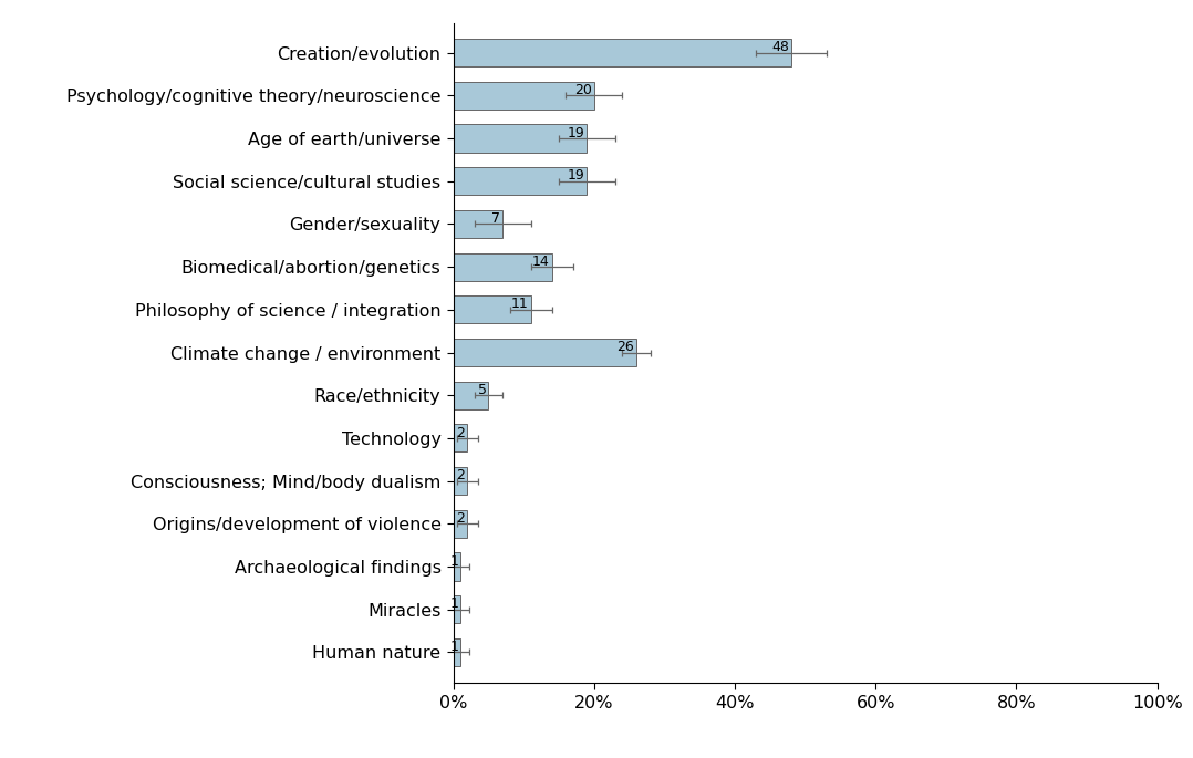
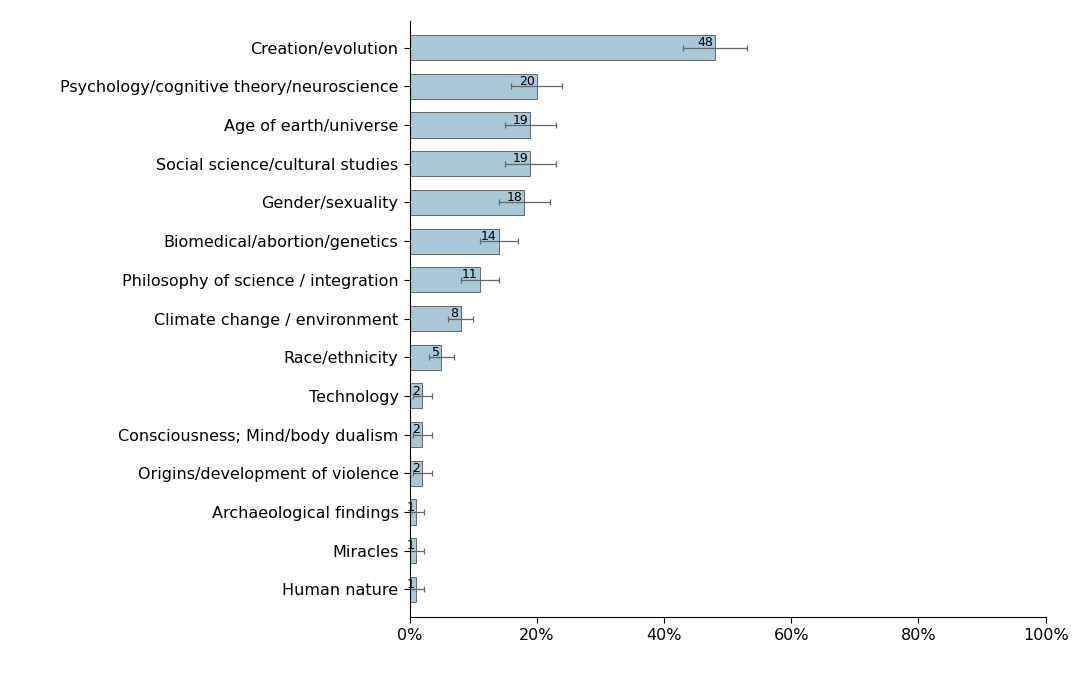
Gender/sexuality: 7 -> 18
Climate change / environment: 26 -> 8
